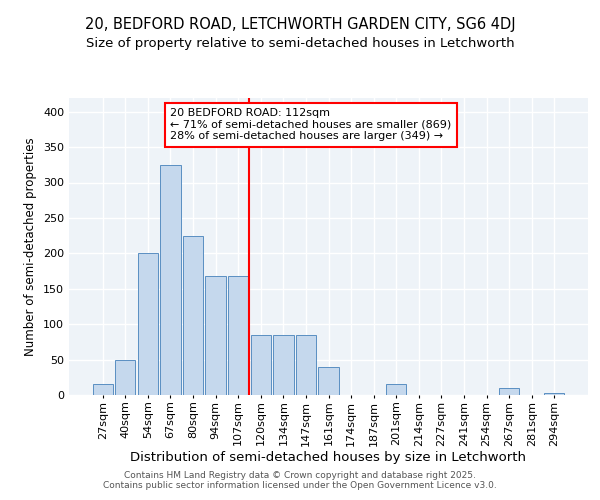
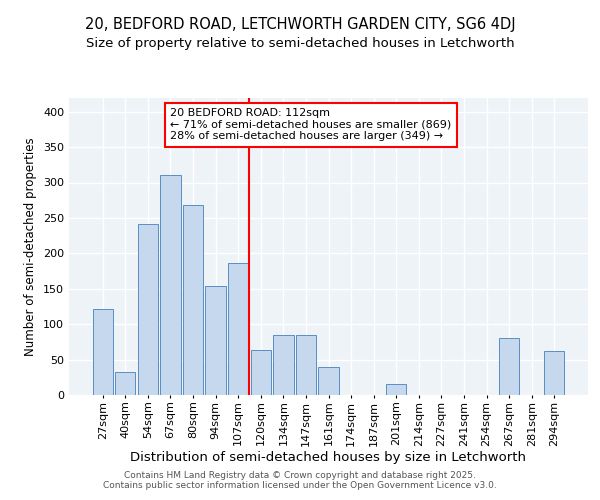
27sqm: 15 -> 122
40sqm: 50 -> 32
54sqm: 200 -> 242
67sqm: 325 -> 310
80sqm: 225 -> 268
94sqm: 168 -> 154
107sqm: 168 -> 186
120sqm: 85 -> 64
267sqm: 10 -> 80
294sqm: 3 -> 62
